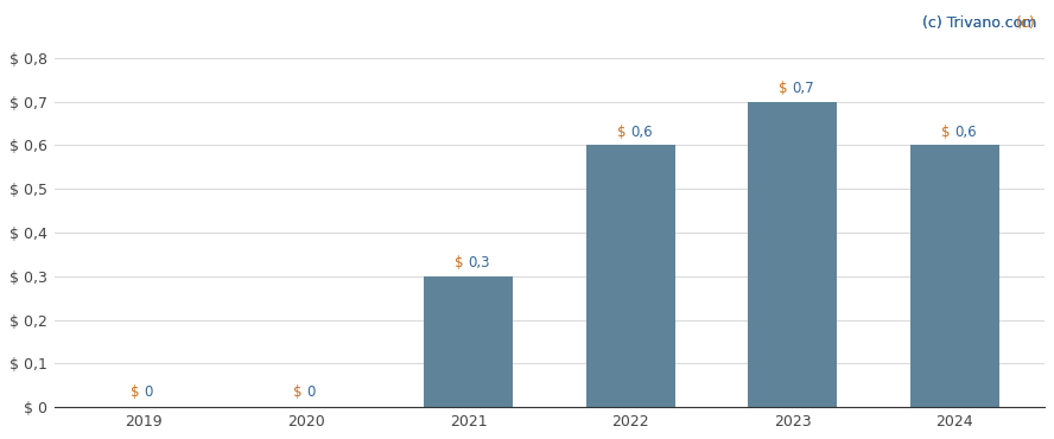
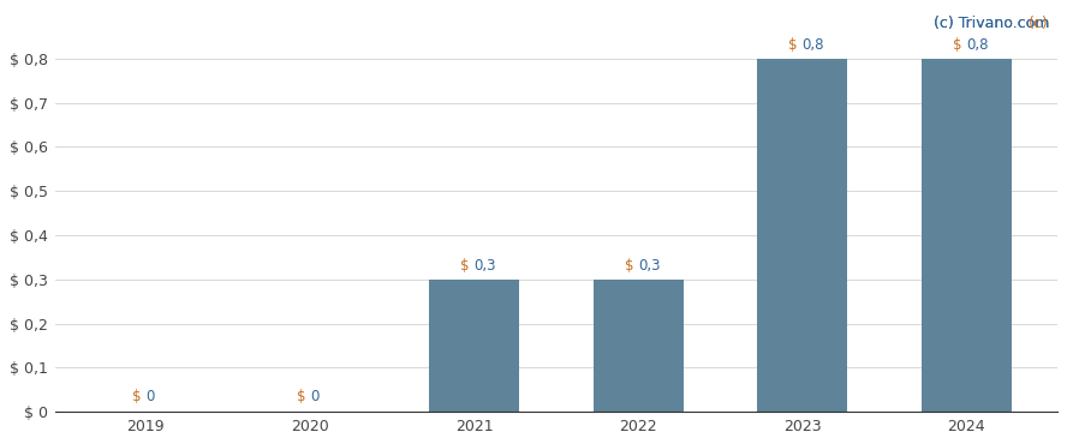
2022: 0,6 -> 0,3
2023: 0,7 -> 0,8
2024: 0,6 -> 0,8
